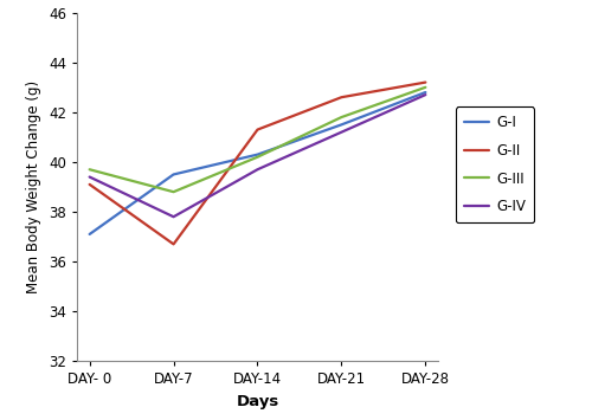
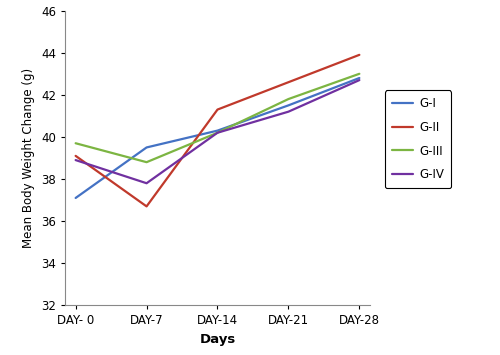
G-IV/DAY- 0: 39.4 -> 38.9
G-IV/DAY-14: 39.7 -> 40.2
G-II/DAY-28: 43.2 -> 43.9
